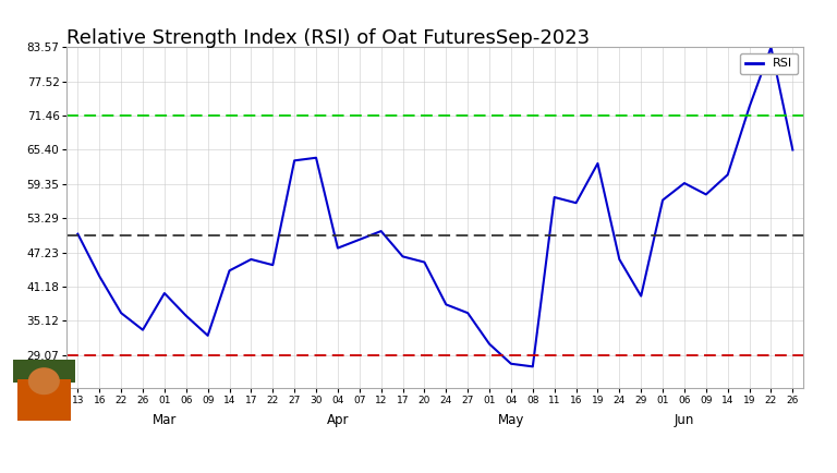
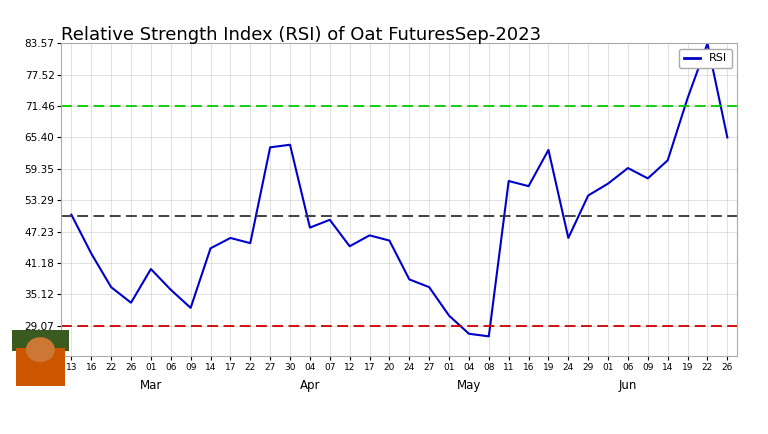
12: 51.0 -> 44.4
29: 39.5 -> 54.2
